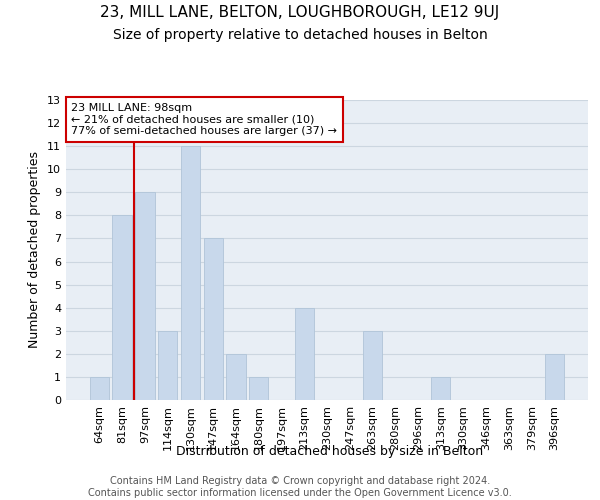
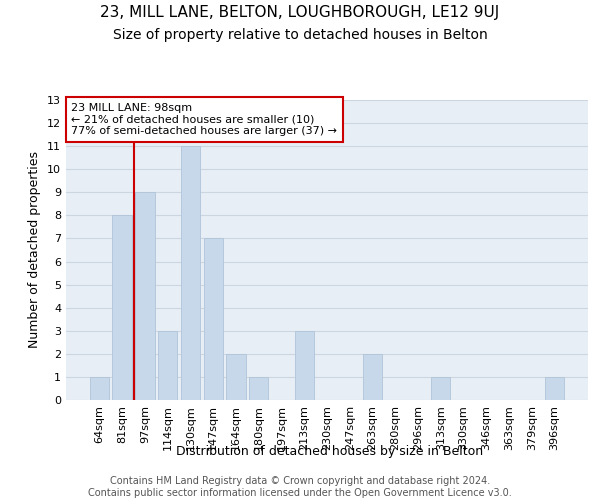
213sqm: 4 -> 3
263sqm: 3 -> 2
396sqm: 2 -> 1
